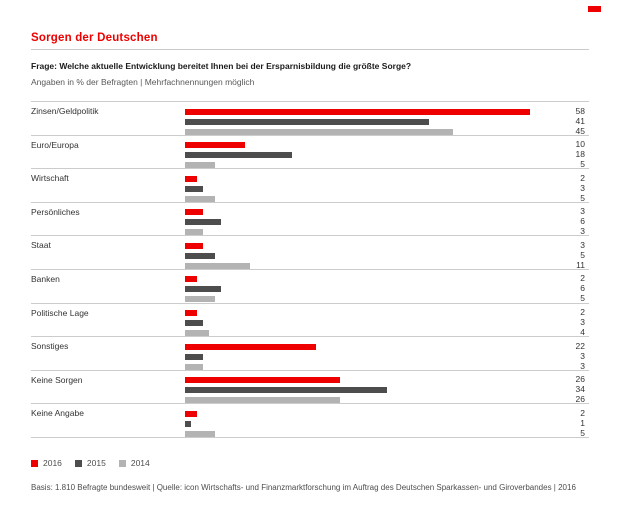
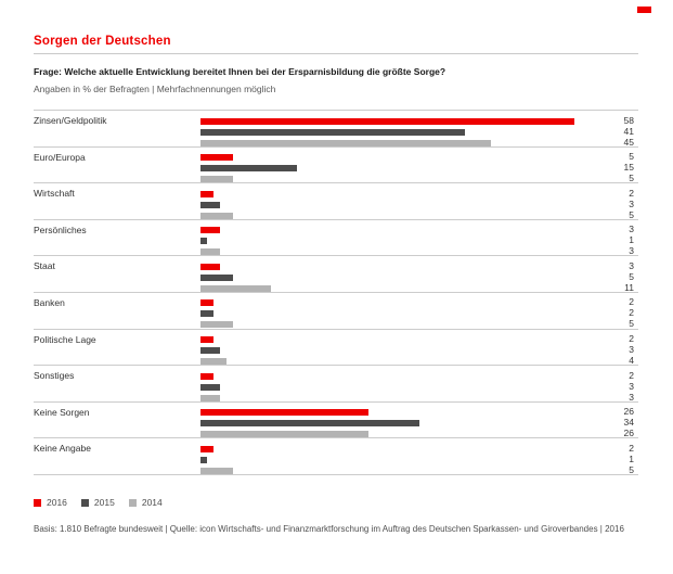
2016/Euro/Europa: 10 -> 5
2015/Euro/Europa: 18 -> 15
2015/Persönliches: 6 -> 1
2015/Banken: 6 -> 2
2016/Sonstiges: 22 -> 2
